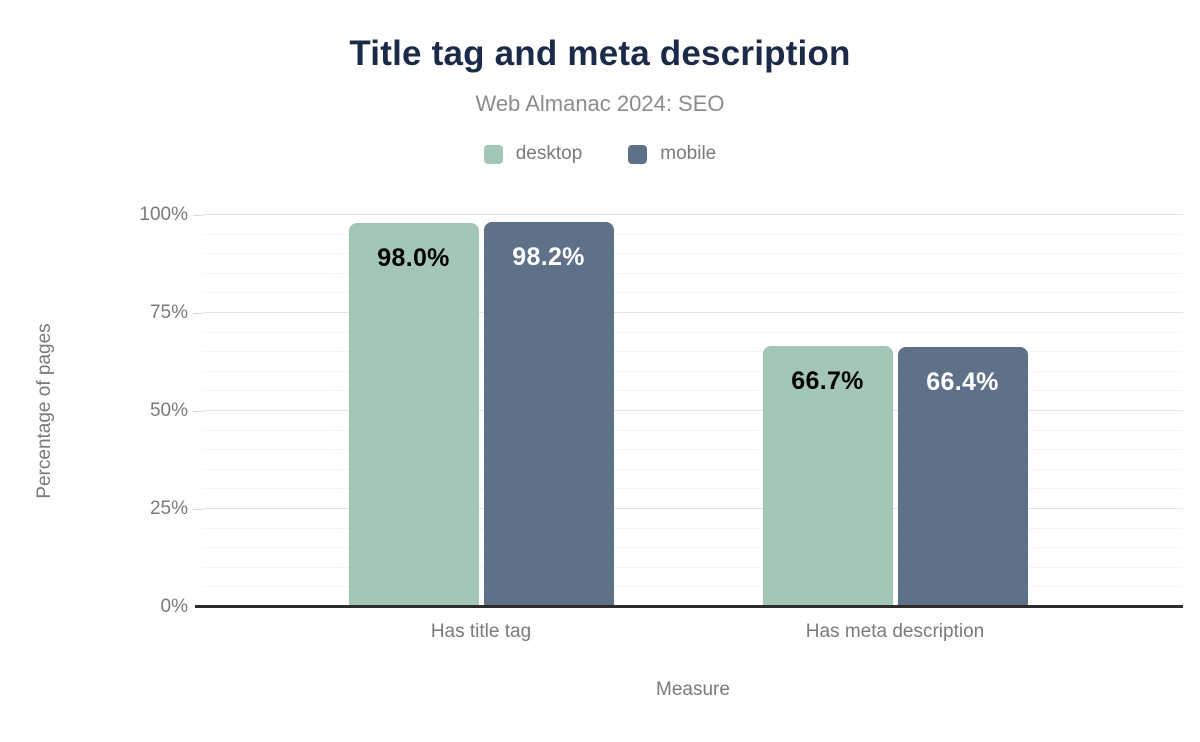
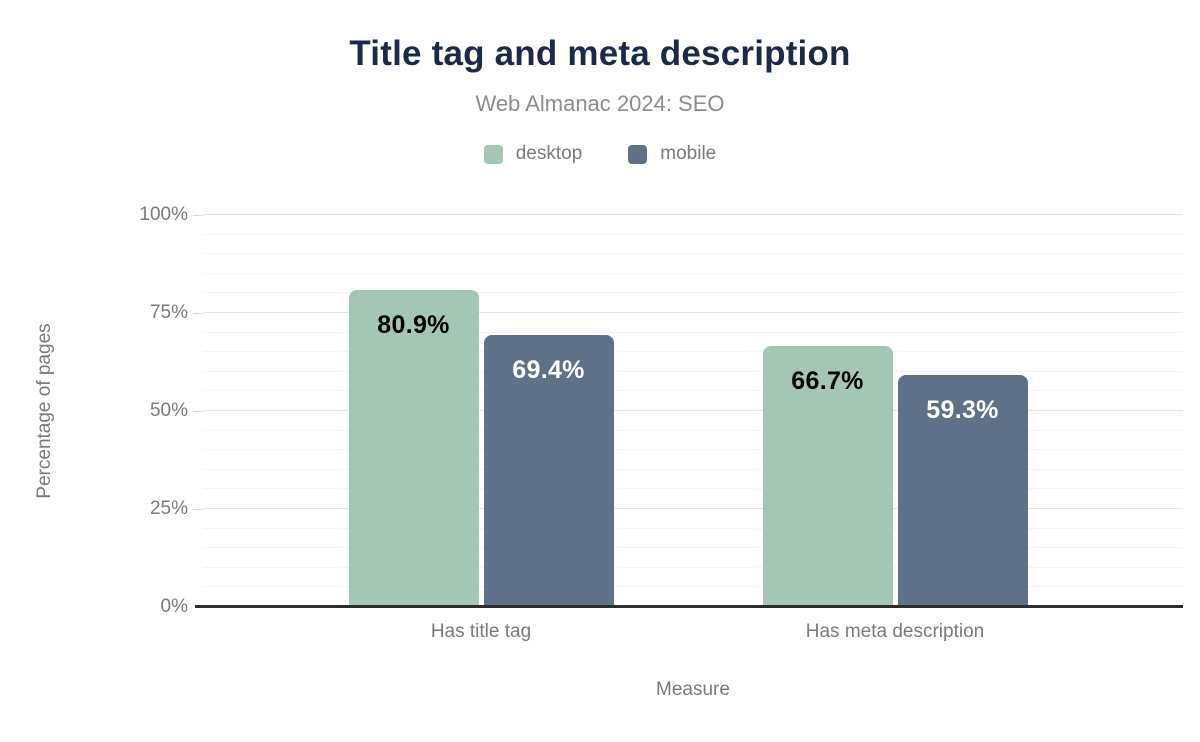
desktop/Has title tag: 98.0% -> 80.9%
mobile/Has title tag: 98.2% -> 69.4%
mobile/Has meta description: 66.4% -> 59.3%
